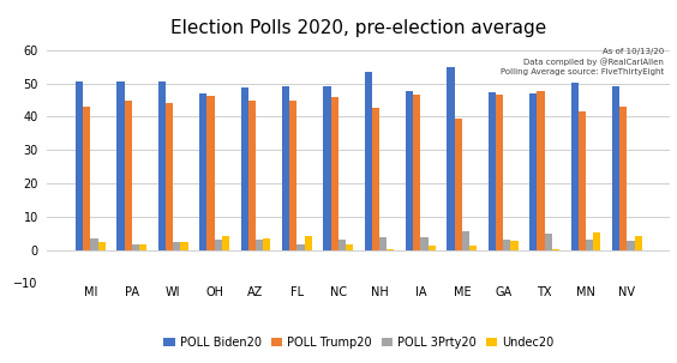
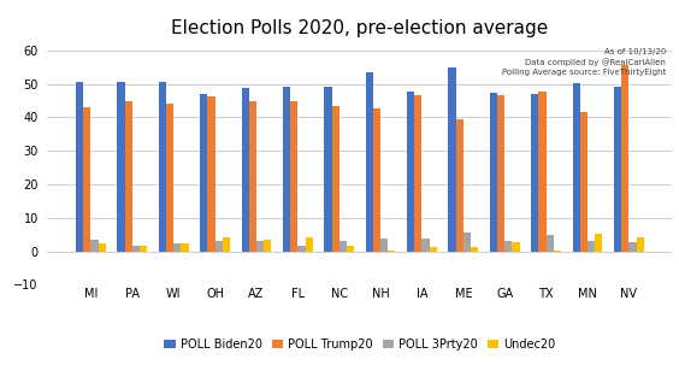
POLL Trump20/NC: 46.0 -> 43.5
POLL Trump20/NV: 43.0 -> 55.5
